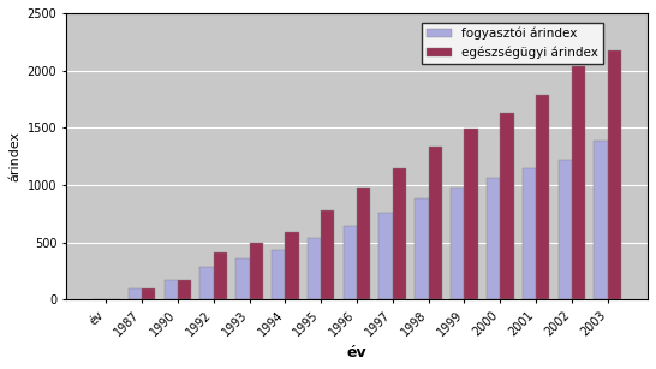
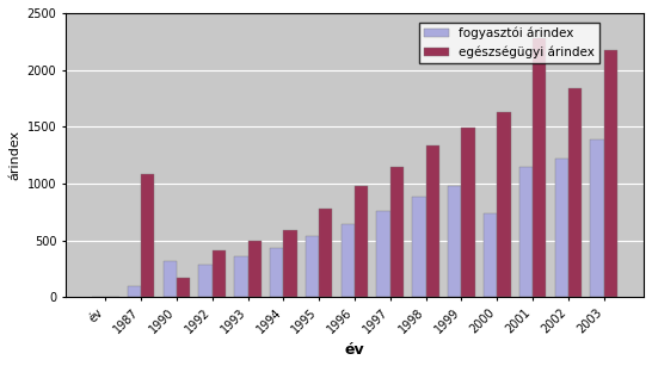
egészségügyi árindex/1987: 100 -> 1080
fogyasztói árindex/1990: 170 -> 320
fogyasztói árindex/2000: 1060 -> 740
egészségügyi árindex/2001: 1790 -> 2280
egészségügyi árindex/2002: 2040 -> 1840
